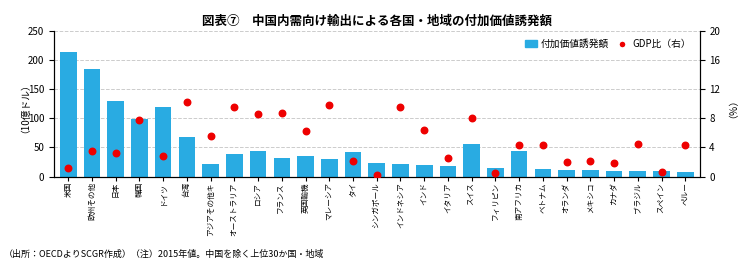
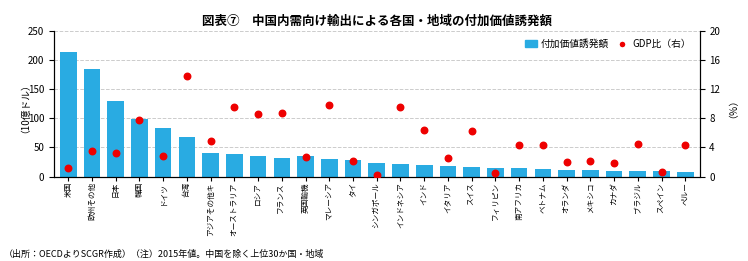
付加価値誘発額/ドイツ: 120 -> 83
GDP比（右）/台湾: 10.2 -> 13.8
付加価値誘発額/アジアその他キ: 22 -> 40
GDP比（右）/アジアその他キ: 5.6 -> 4.9
付加価値誘発額/ロシア: 44 -> 35
GDP比（右）/英国輸機: 6.2 -> 2.7
付加価値誘発額/タイ: 42 -> 28
付加価値誘発額/スイス: 56 -> 17
GDP比（右）/スイス: 8.0 -> 6.2
付加価値誘発額/南アフリカ: 44 -> 14
